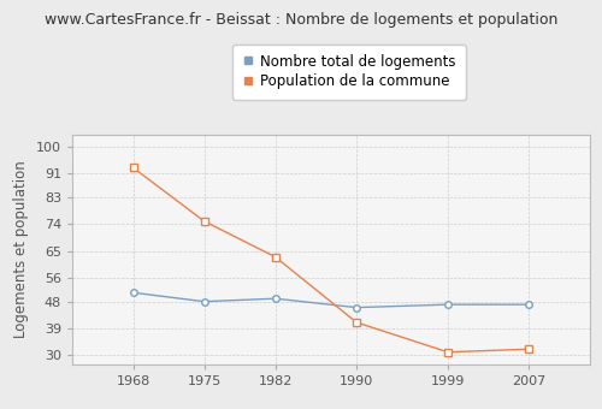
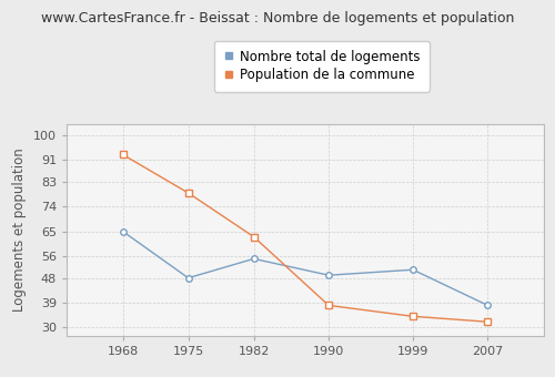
Nombre total de logements/1968: 51 -> 65
Population de la commune/1975: 75 -> 79
Nombre total de logements/1982: 49 -> 55
Nombre total de logements/1990: 46 -> 49
Population de la commune/1990: 41 -> 38
Nombre total de logements/1999: 47 -> 51
Population de la commune/1999: 31 -> 34
Nombre total de logements/2007: 47 -> 38
